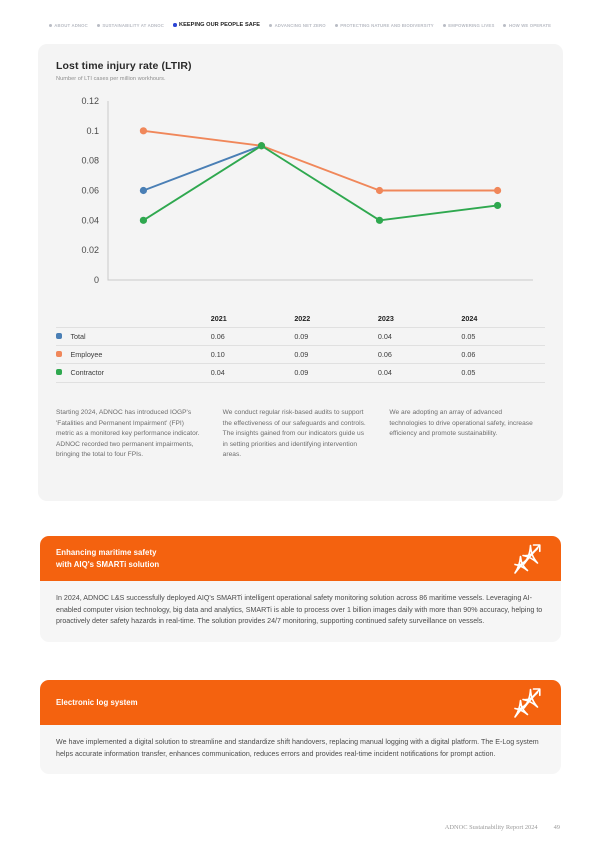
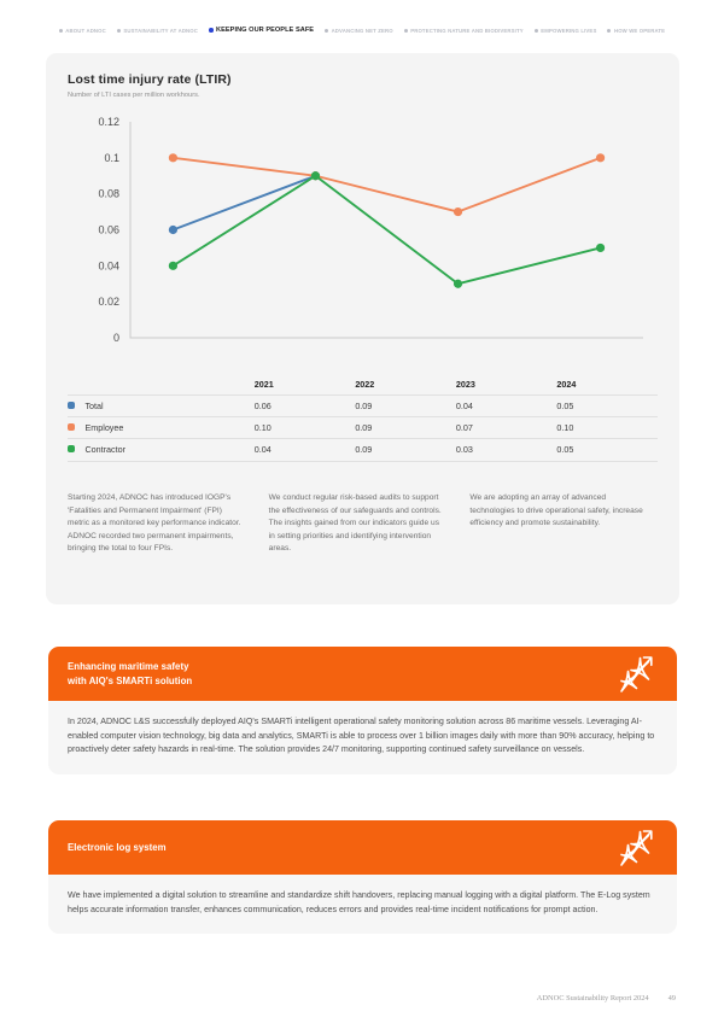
Employee/2023: 0.06 -> 0.07
Contractor/2023: 0.04 -> 0.03
Employee/2024: 0.06 -> 0.10
